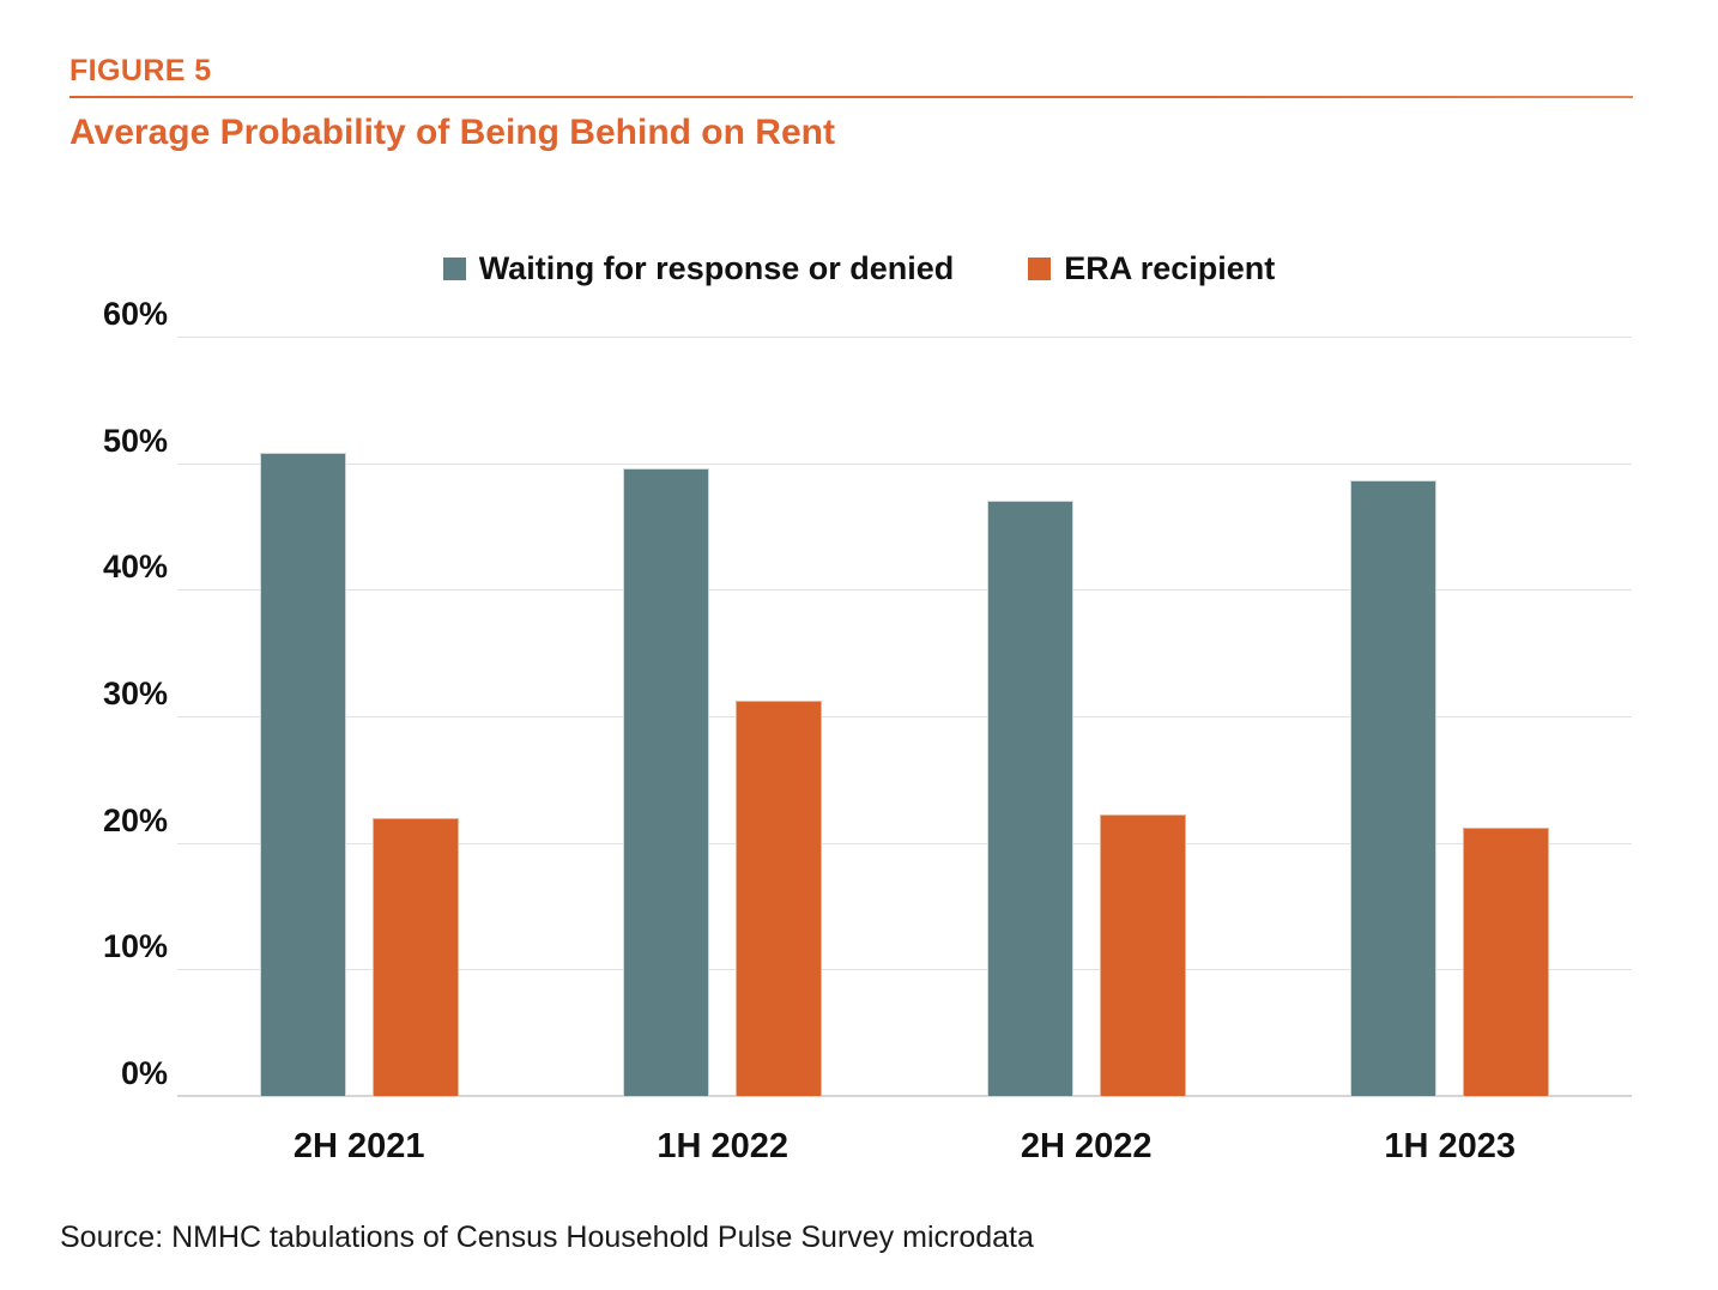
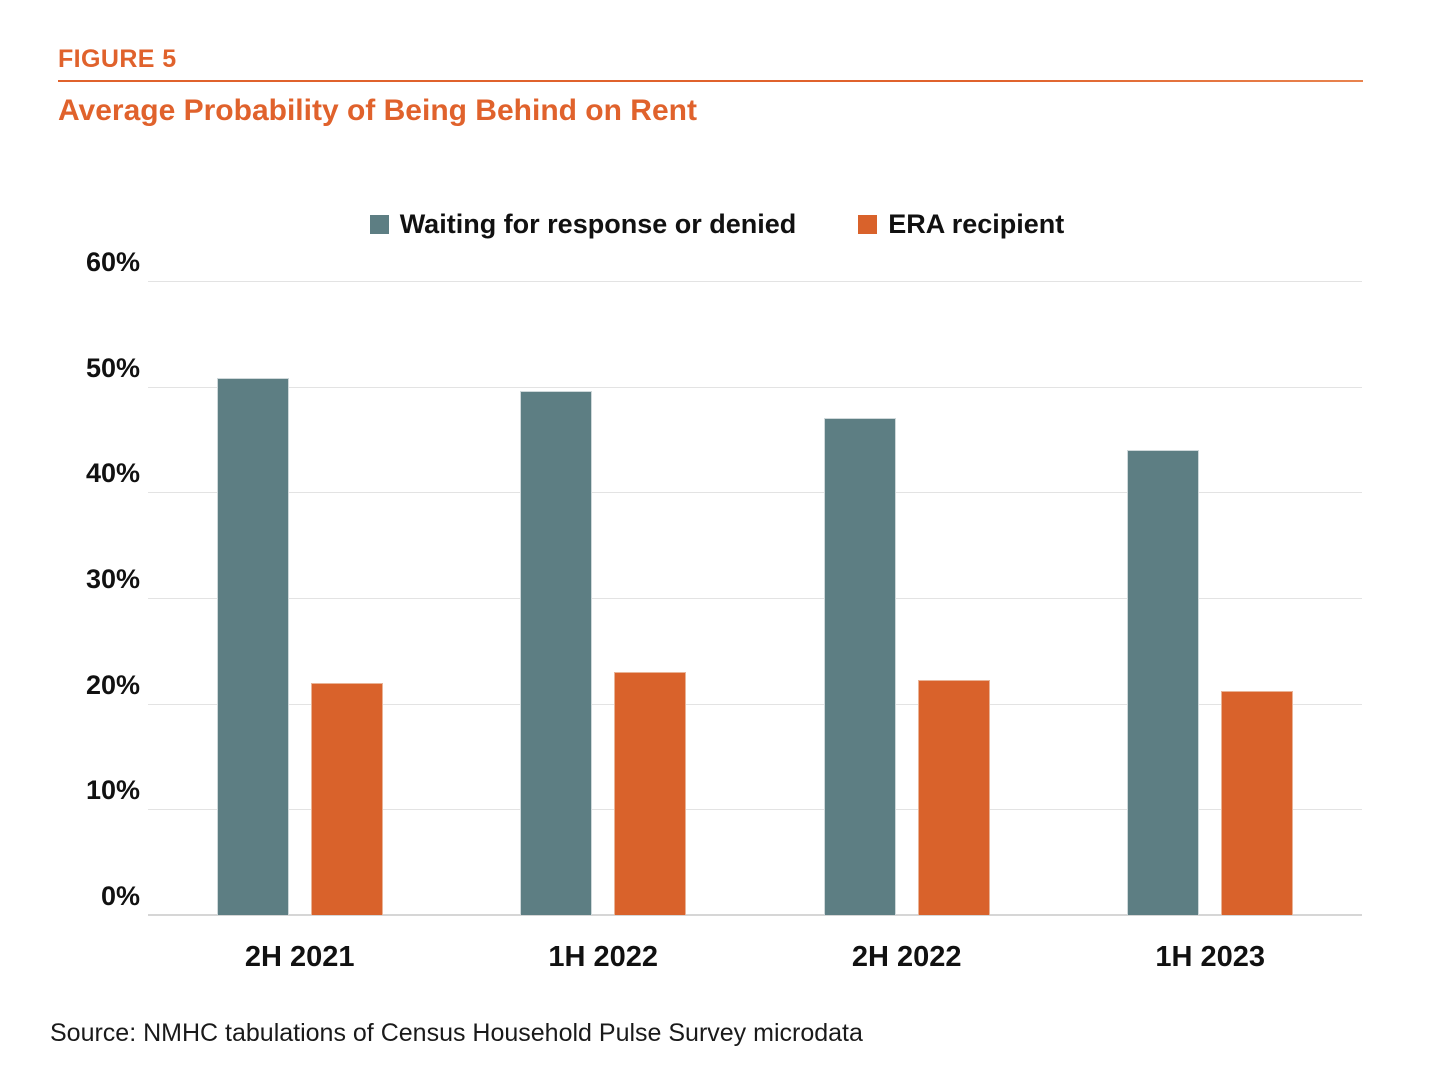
ERA recipient/1H 2022: 31.2% -> 23.0%
Waiting for response or denied/1H 2023: 48.6% -> 44.0%
